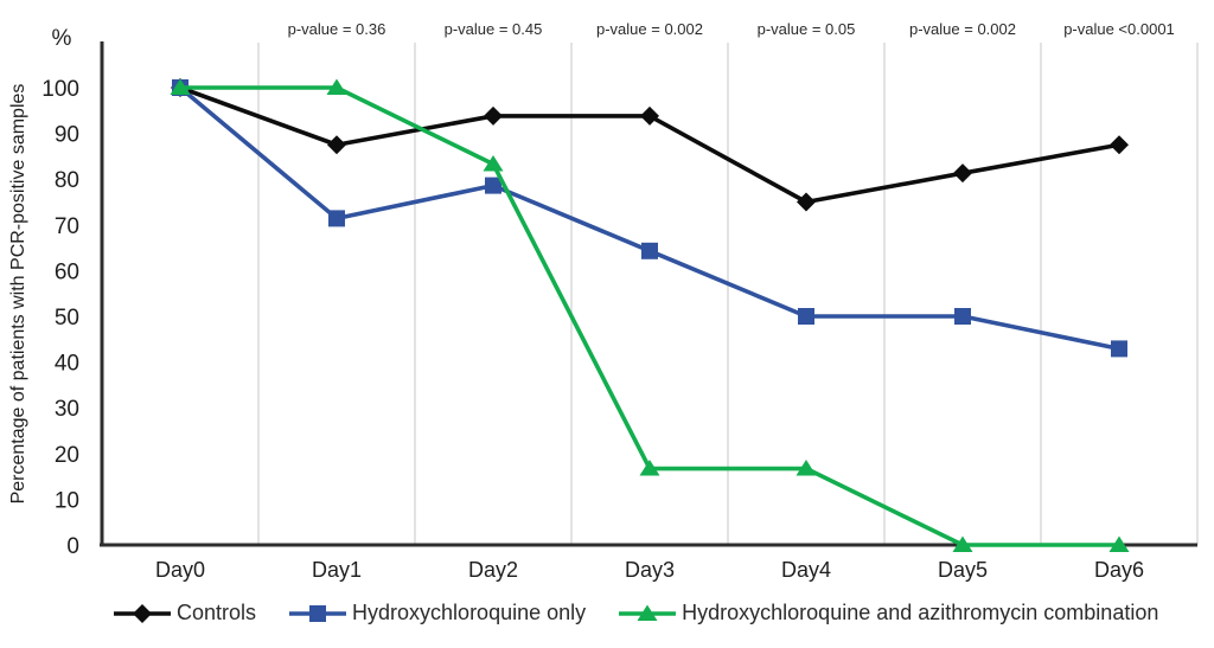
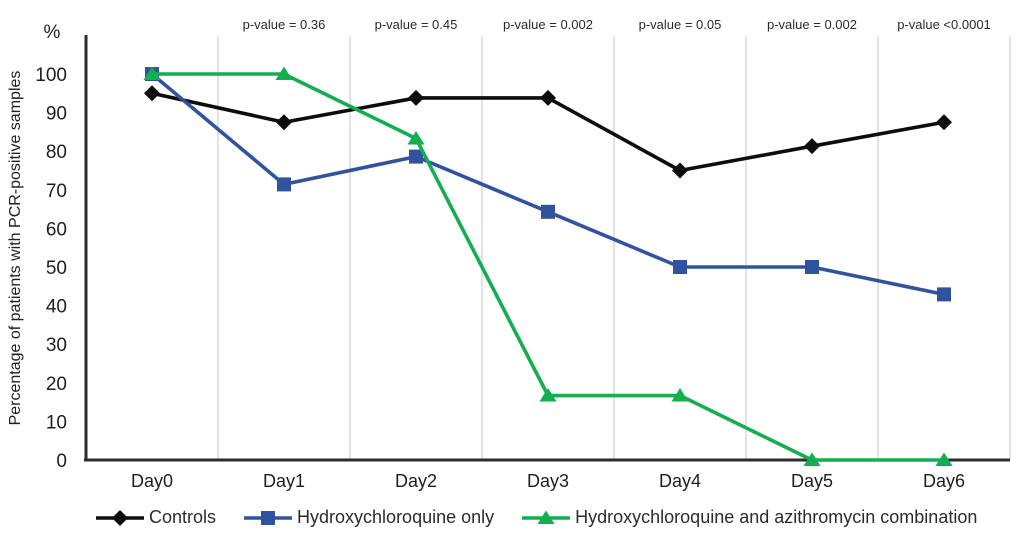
Controls/Day0: 100 -> 95
